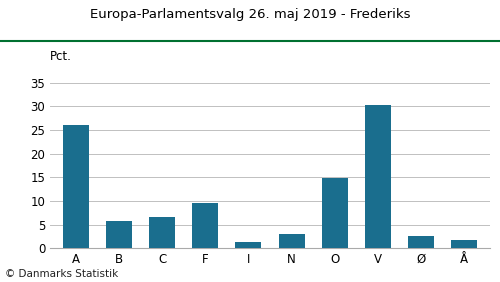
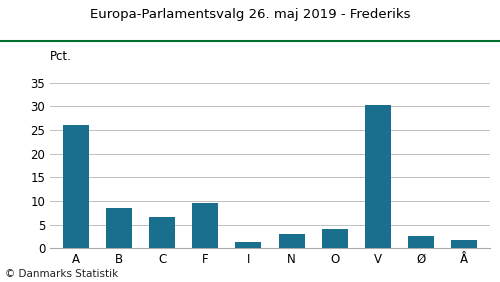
B: 5.8 -> 8.5
O: 14.8 -> 4.0
